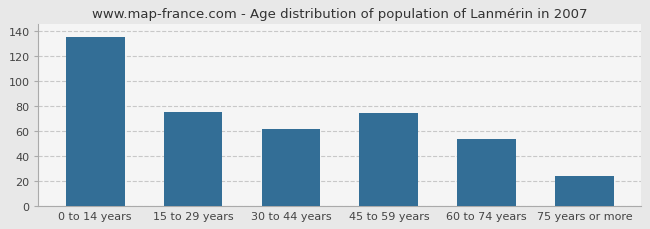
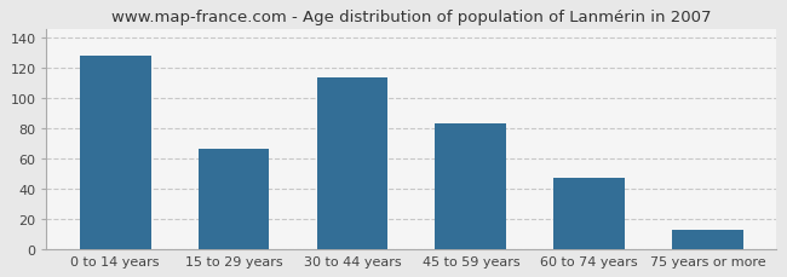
0 to 14 years: 135 -> 128
15 to 29 years: 75 -> 66
30 to 44 years: 61 -> 113
45 to 59 years: 74 -> 83
60 to 74 years: 53 -> 47
75 years or more: 24 -> 13
